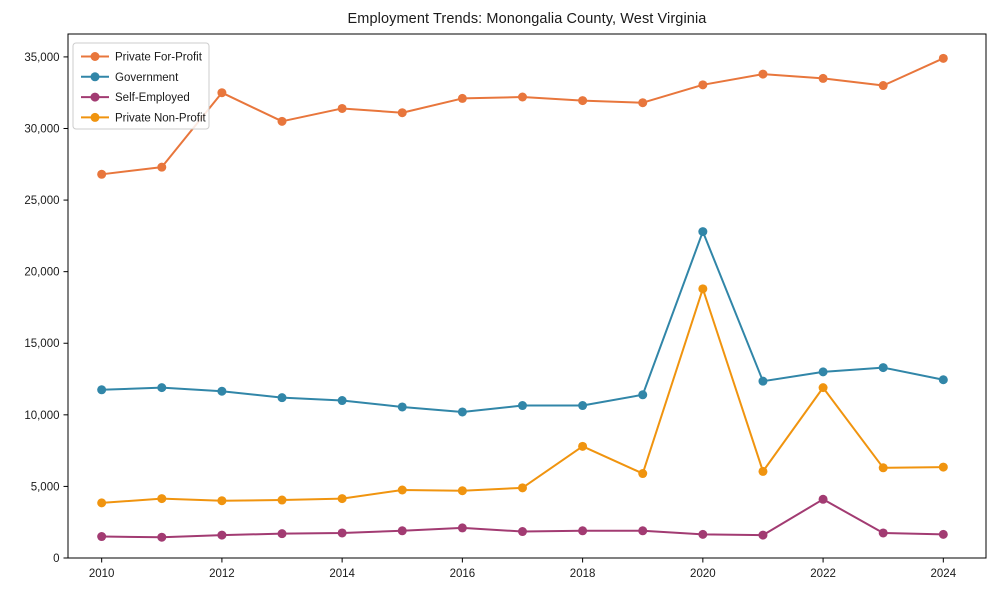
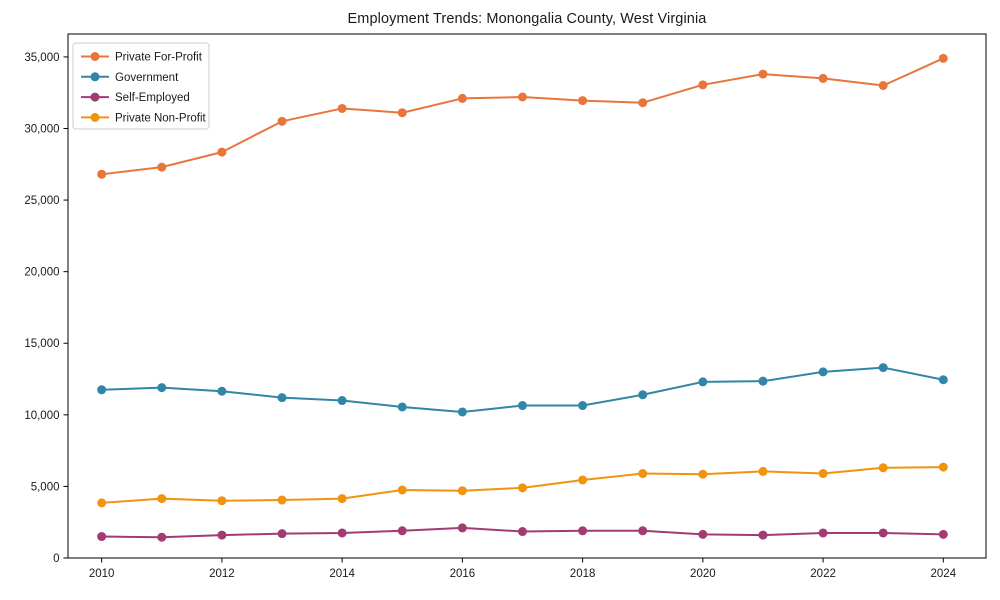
Private For-Profit/2012: 32500 -> 28400
Private Non-Profit/2018: 7800 -> 5400
Government/2020: 22800 -> 12300
Private Non-Profit/2020: 18800 -> 5800
Self-Employed/2022: 4100 -> 1800
Private Non-Profit/2022: 11900 -> 5900
